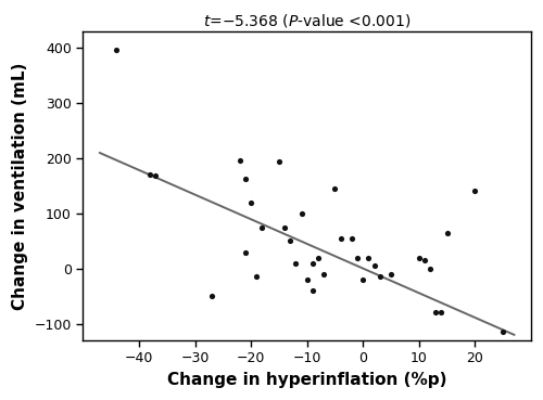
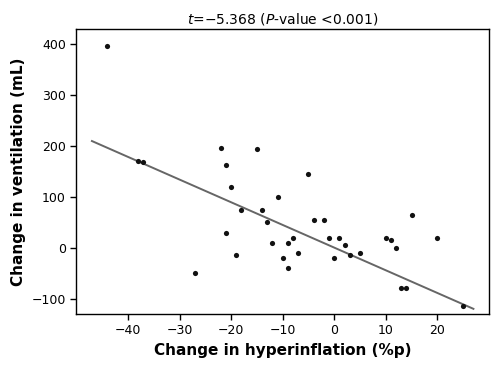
20: 142 -> 20
